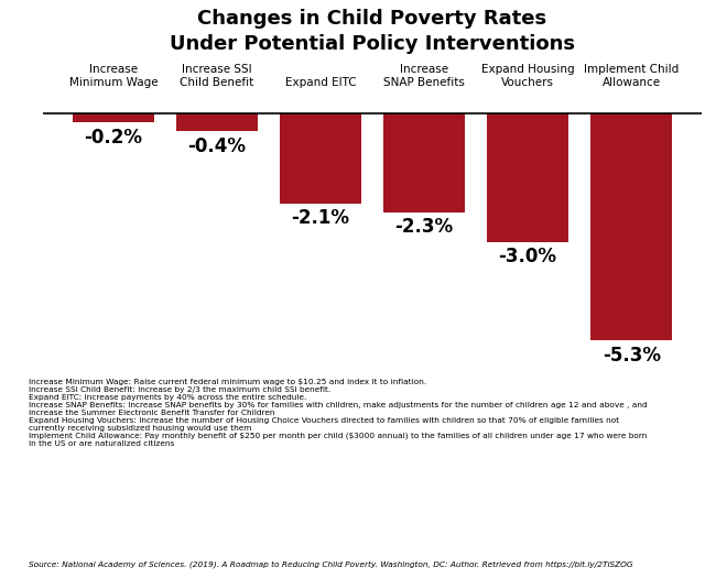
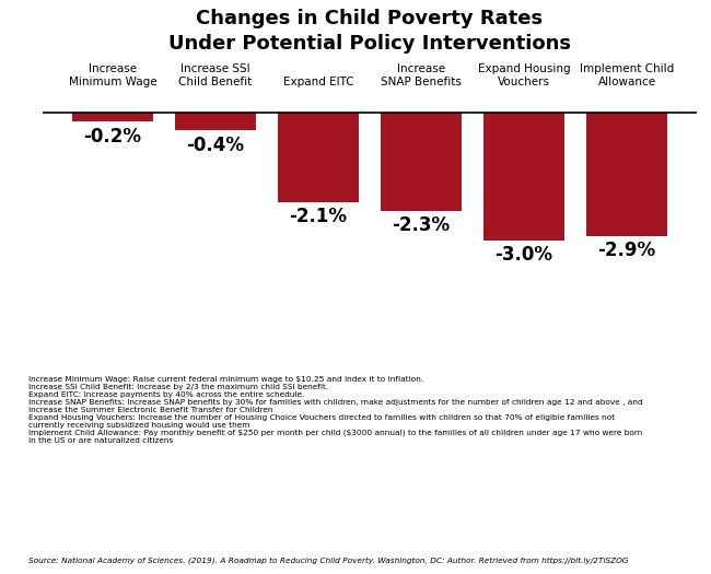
Implement Child Allowance: -5.3% -> -2.9%
